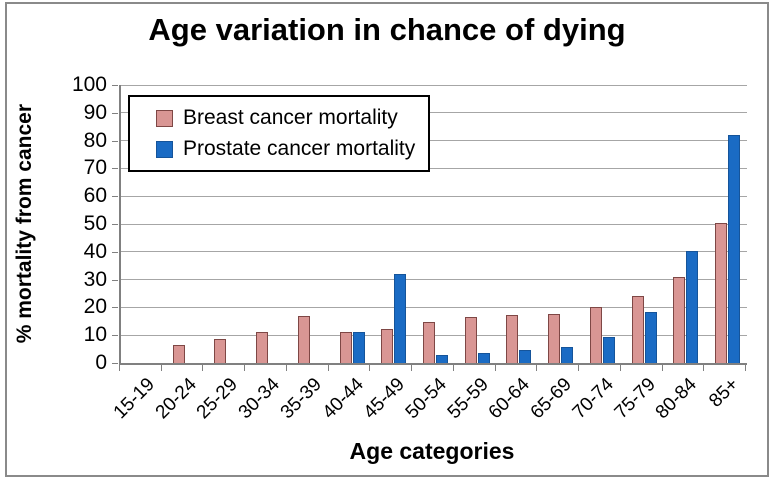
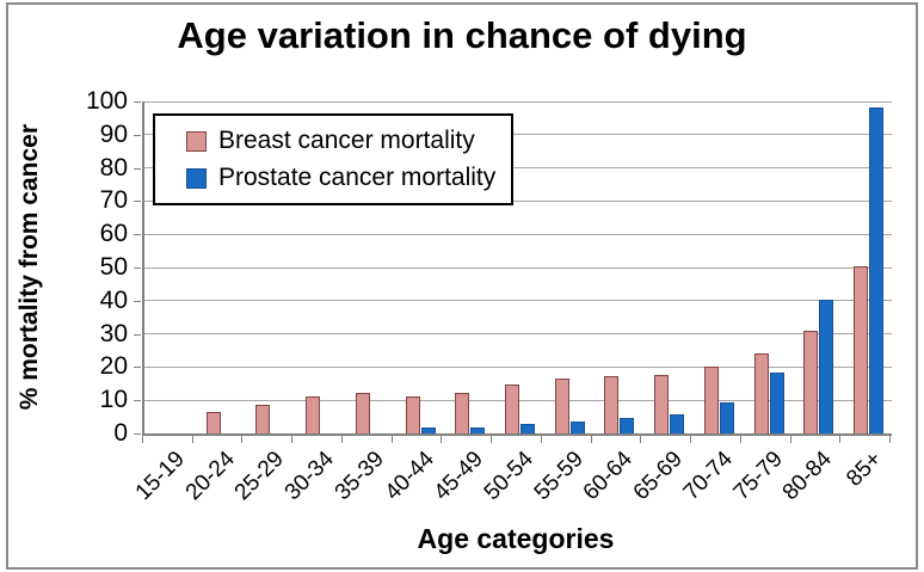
Breast cancer mortality/35-39: 17 -> 12
Prostate cancer mortality/40-44: 11 -> 2
Prostate cancer mortality/45-49: 32 -> 2
Prostate cancer mortality/85+: 82 -> 98
